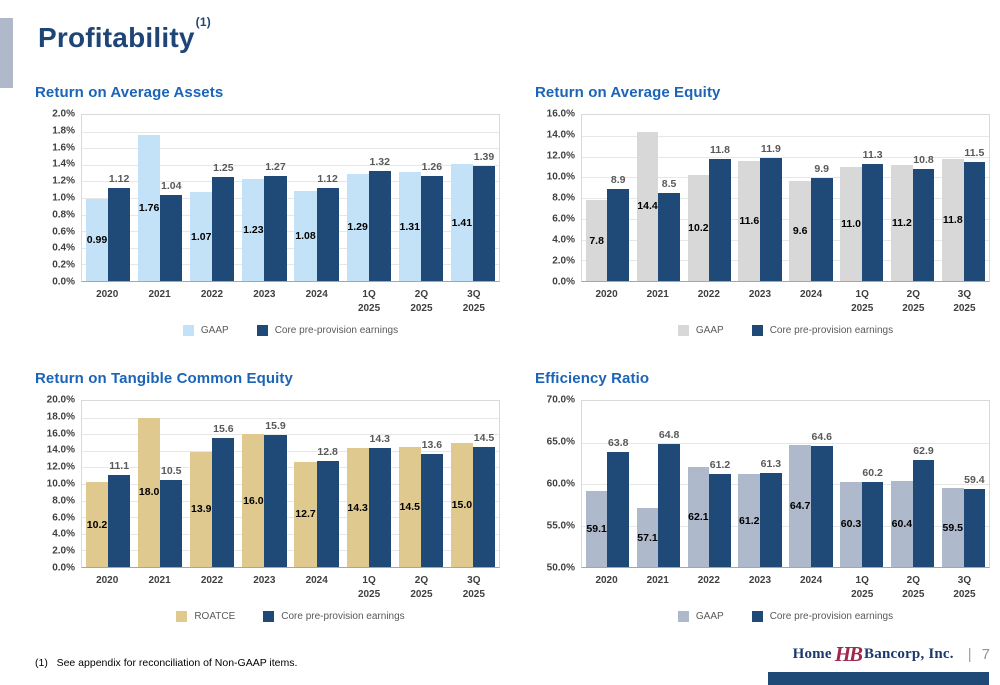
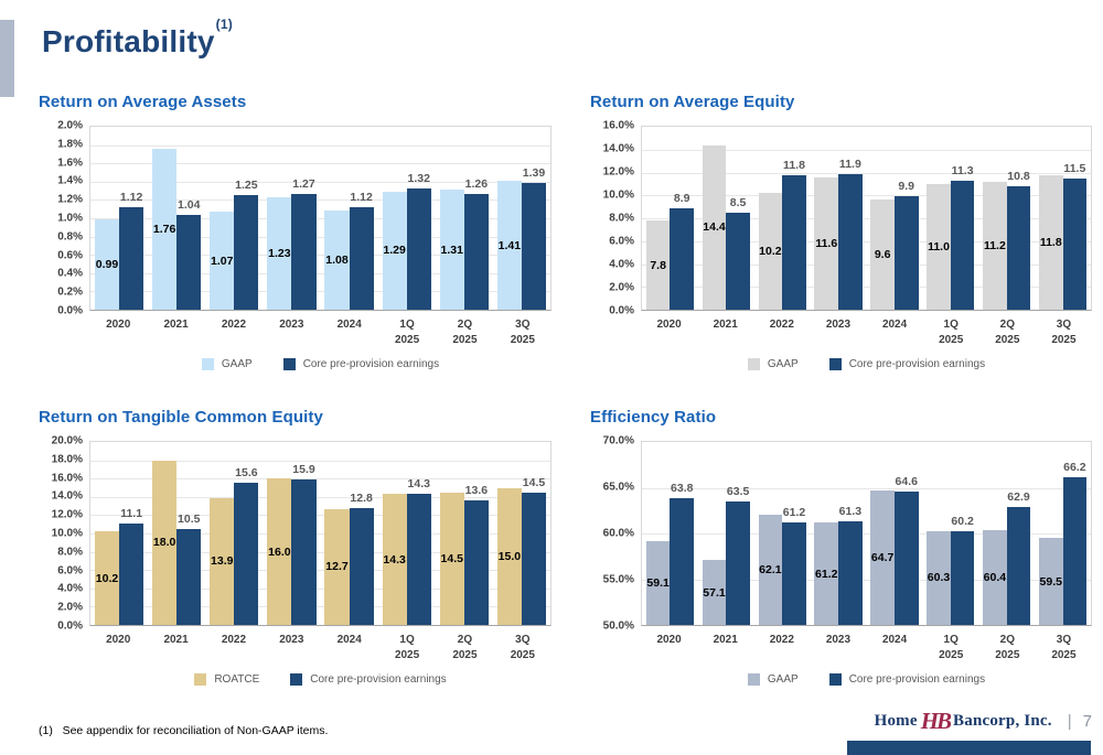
Efficiency Ratio/Core pre-provision earnings/2021: 64.8 -> 63.5
Efficiency Ratio/Core pre-provision earnings/3Q 2025: 59.4 -> 66.2
